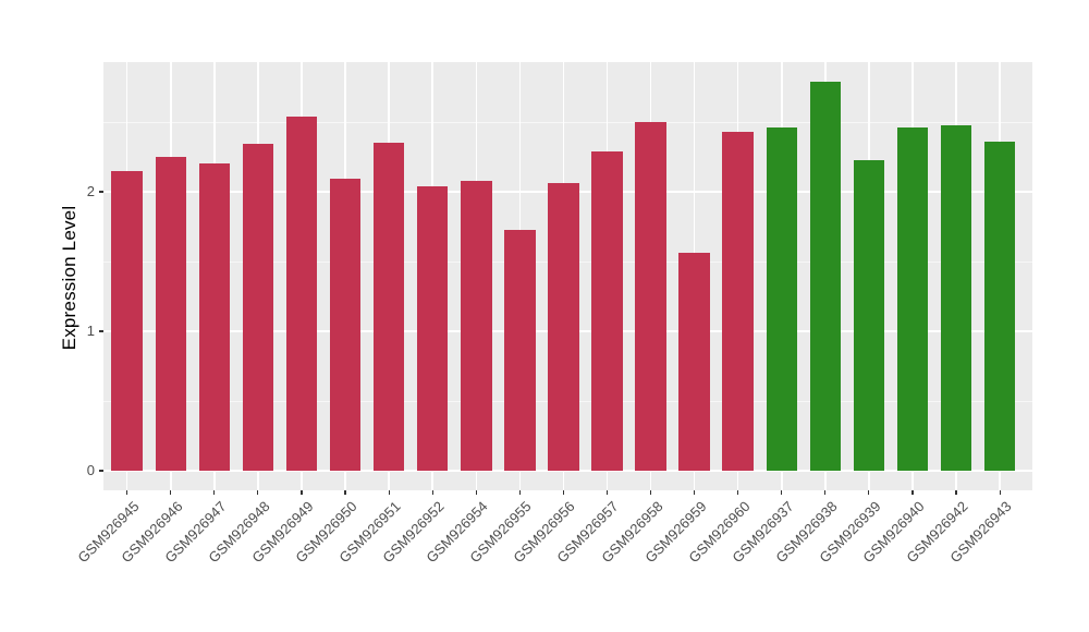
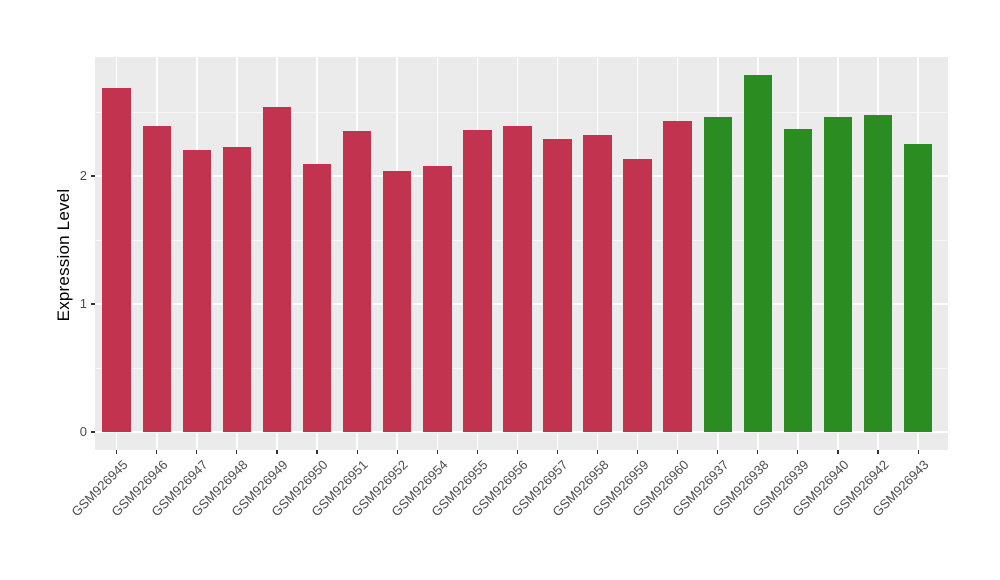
GSM926945: 2.15 -> 2.69
GSM926946: 2.25 -> 2.39
GSM926948: 2.34 -> 2.23
GSM926955: 1.73 -> 2.36
GSM926956: 2.06 -> 2.39
GSM926958: 2.50 -> 2.32
GSM926959: 1.56 -> 2.13
GSM926939: 2.23 -> 2.37
GSM926943: 2.36 -> 2.25
